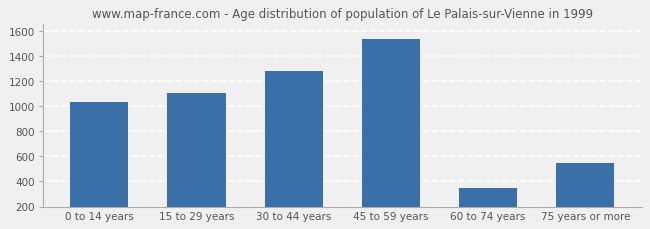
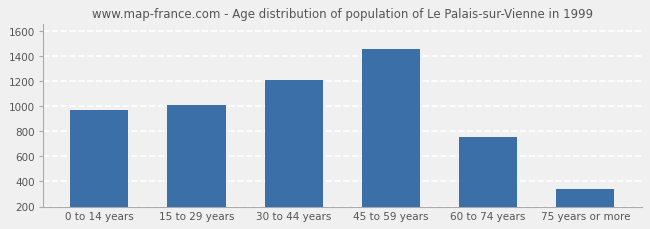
0 to 14 years: 1030 -> 970
15 to 29 years: 1100 -> 1010
30 to 44 years: 1280 -> 1210
45 to 59 years: 1530 -> 1460
60 to 74 years: 350 -> 750
75 years or more: 550 -> 340
